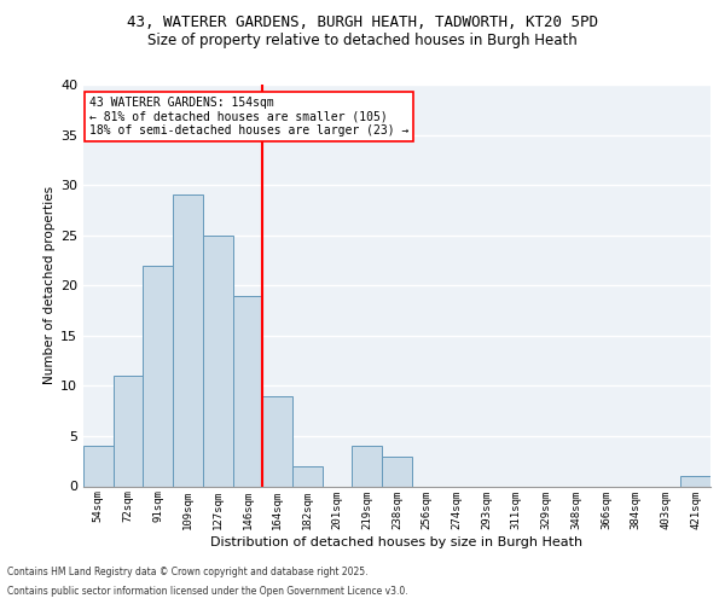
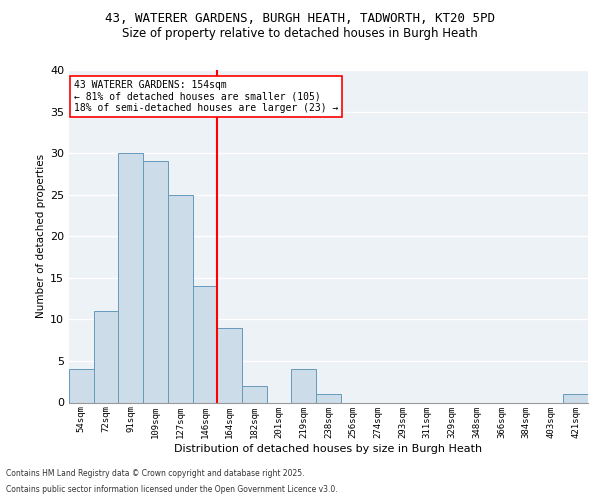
91sqm: 22 -> 30
146sqm: 19 -> 14
238sqm: 3 -> 1
